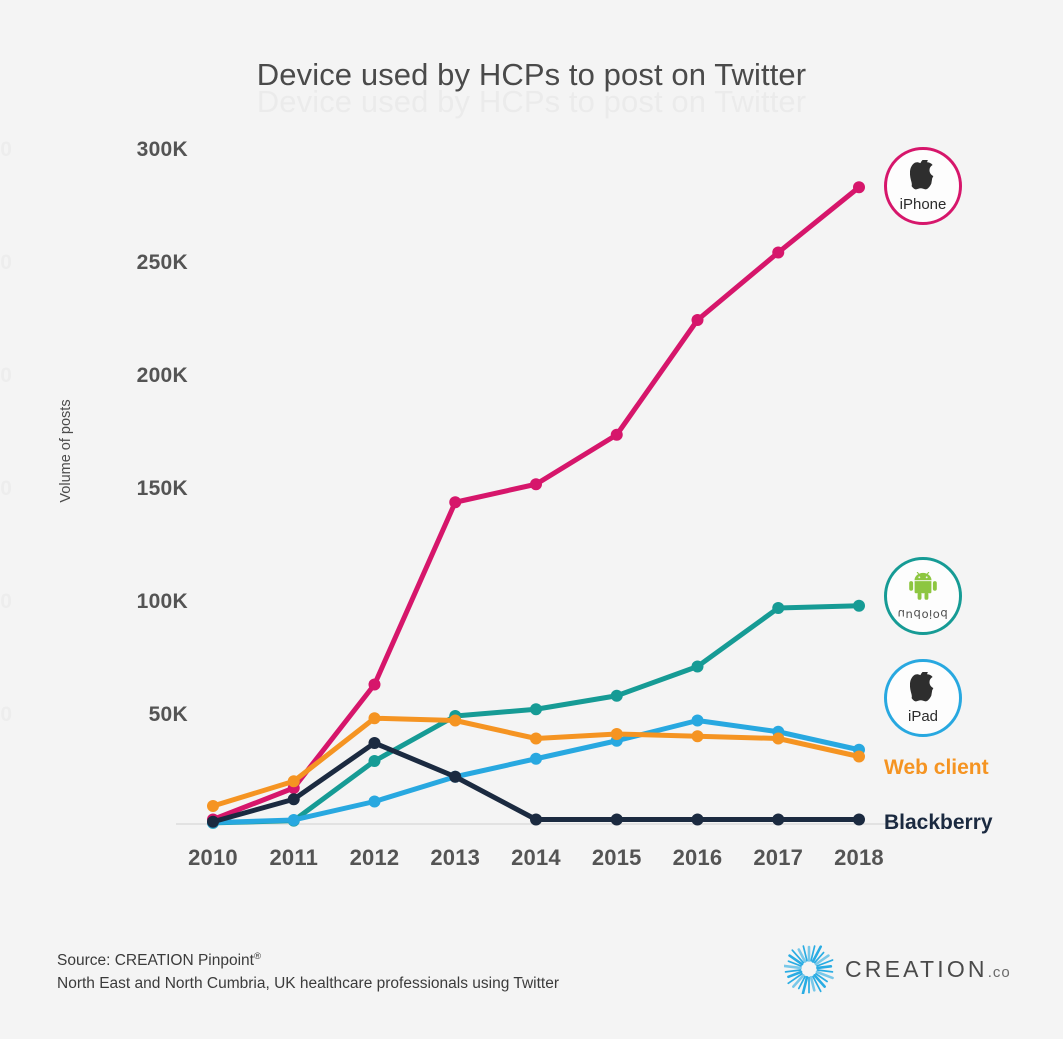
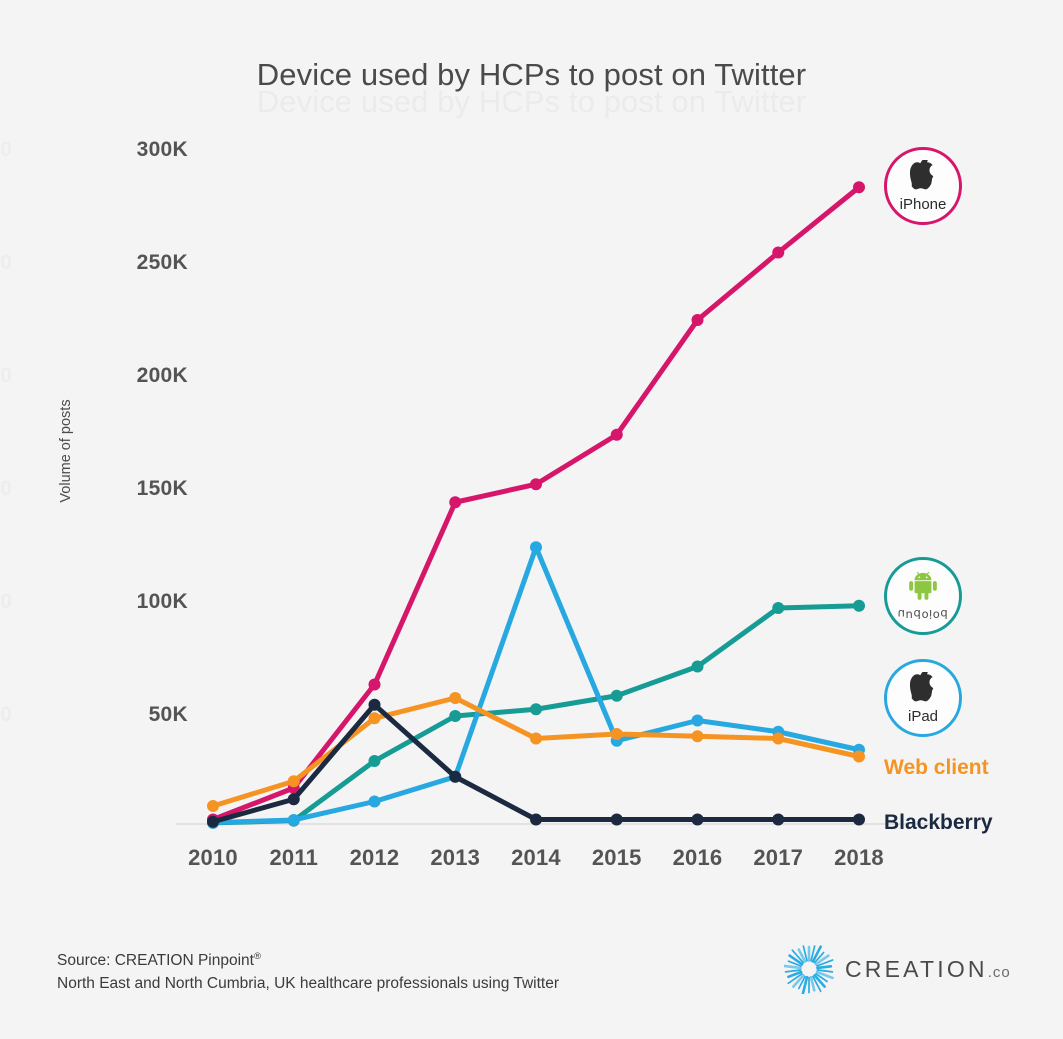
Blackberry/2012: 36K -> 53K
Web client/2013: 46K -> 56K
iPad/2014: 29K -> 123K
